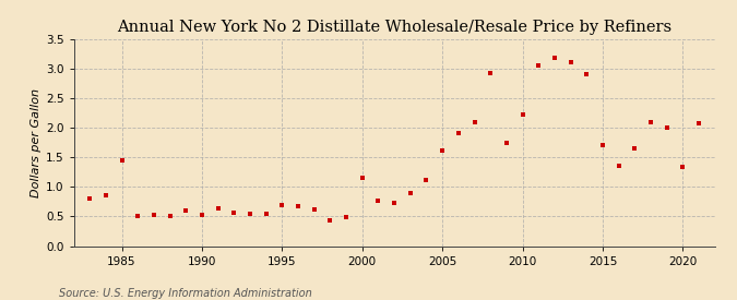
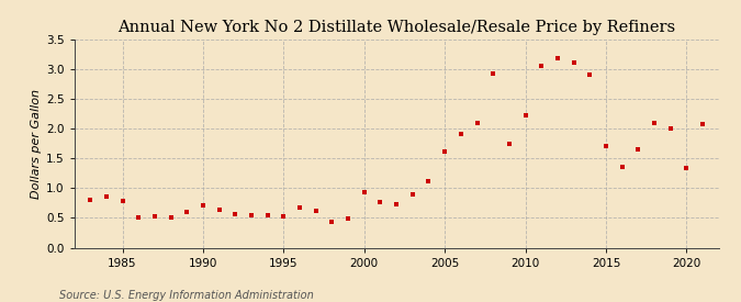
1985: 1.44 -> 0.78
1990: 0.52 -> 0.71
1995: 0.70 -> 0.53
2000: 1.16 -> 0.93
